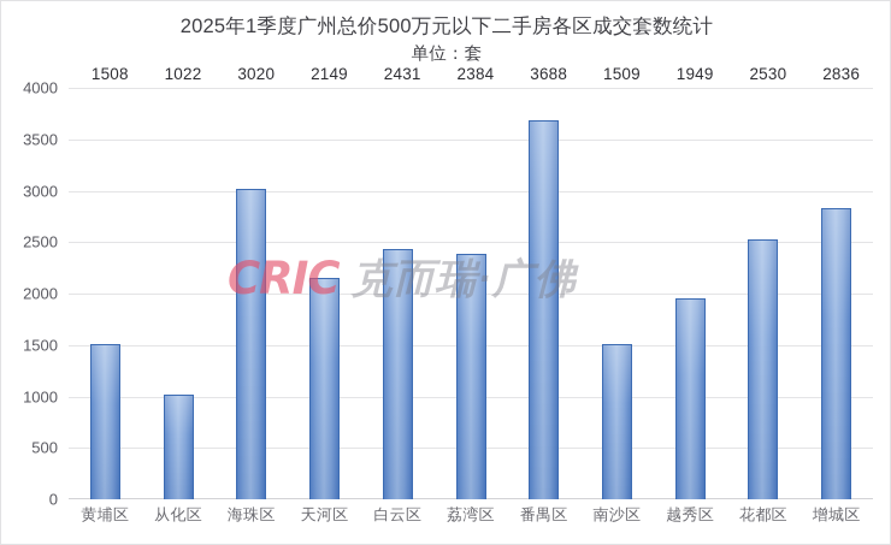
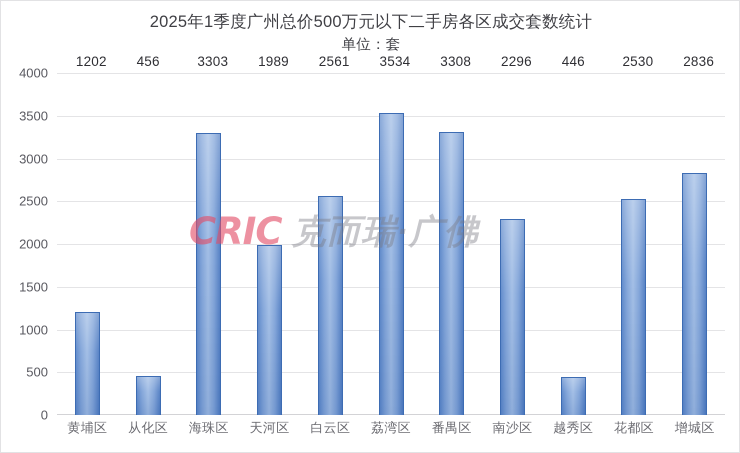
黄埔区: 1508 -> 1202
从化区: 1022 -> 456
海珠区: 3020 -> 3303
天河区: 2149 -> 1989
白云区: 2431 -> 2561
荔湾区: 2384 -> 3534
番禺区: 3688 -> 3308
南沙区: 1509 -> 2296
越秀区: 1949 -> 446
